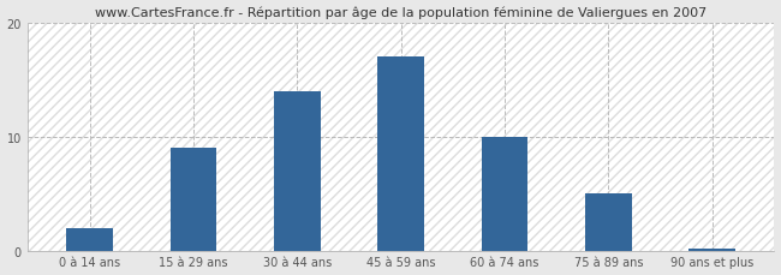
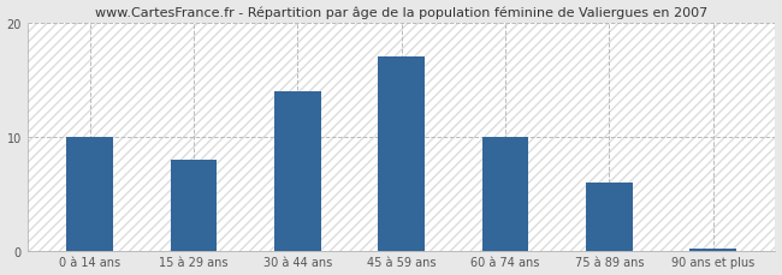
0 à 14 ans: 2.0 -> 10.0
15 à 29 ans: 9.0 -> 8.0
75 à 89 ans: 5.0 -> 6.0
